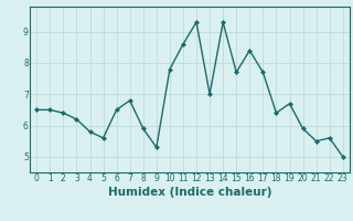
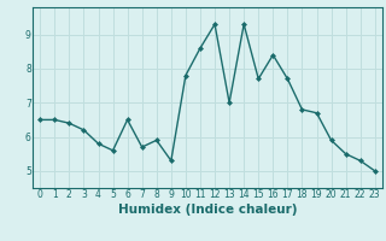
7: 6.8 -> 5.7
18: 6.4 -> 6.8
22: 5.6 -> 5.3
